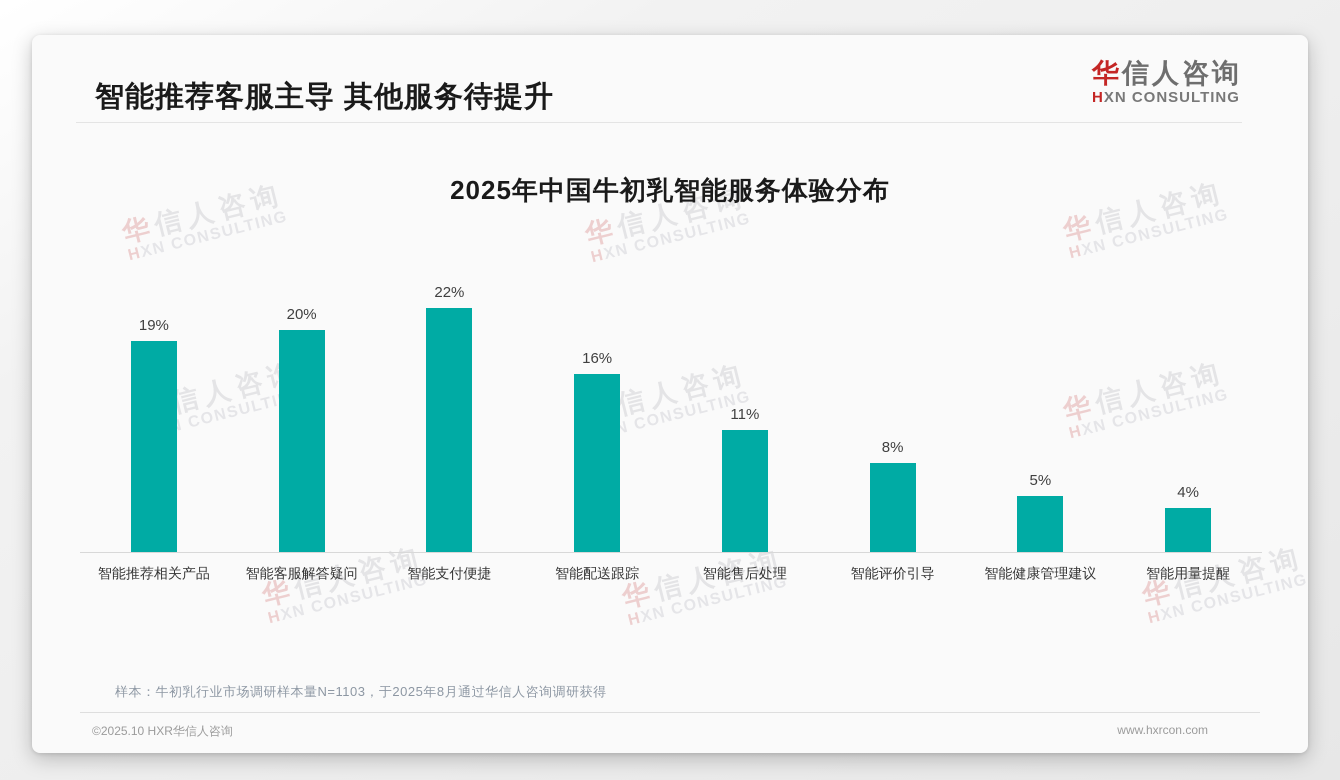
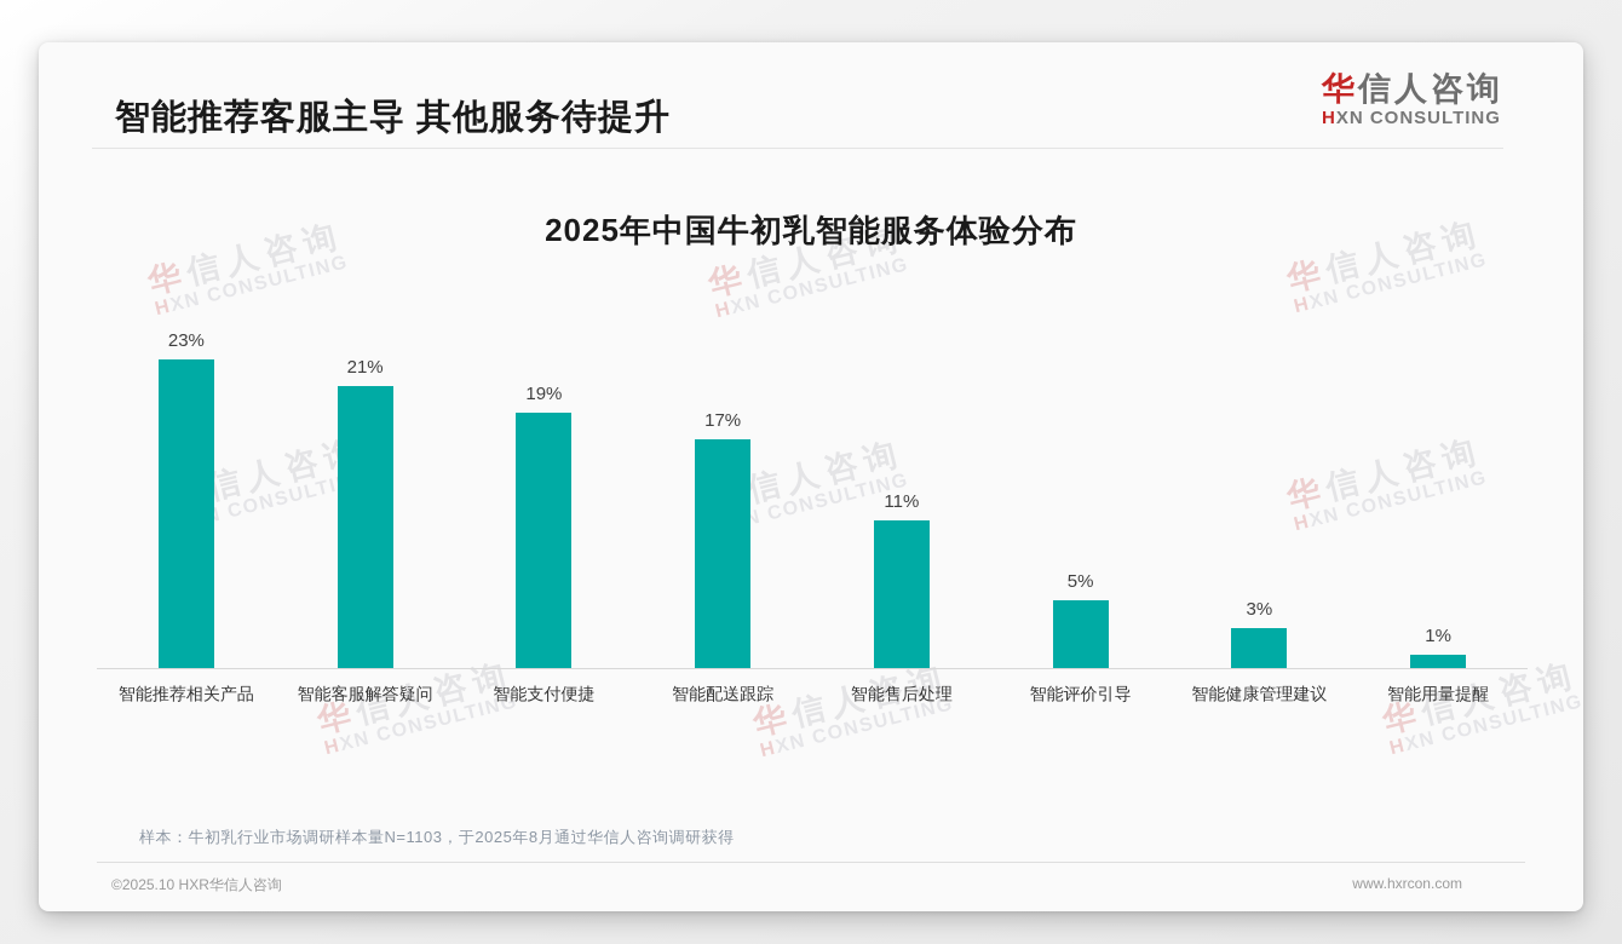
智能推荐相关产品: 19% -> 23%
智能客服解答疑问: 20% -> 21%
智能支付便捷: 22% -> 19%
智能配送跟踪: 16% -> 17%
智能评价引导: 8% -> 5%
智能健康管理建议: 5% -> 3%
智能用量提醒: 4% -> 1%
